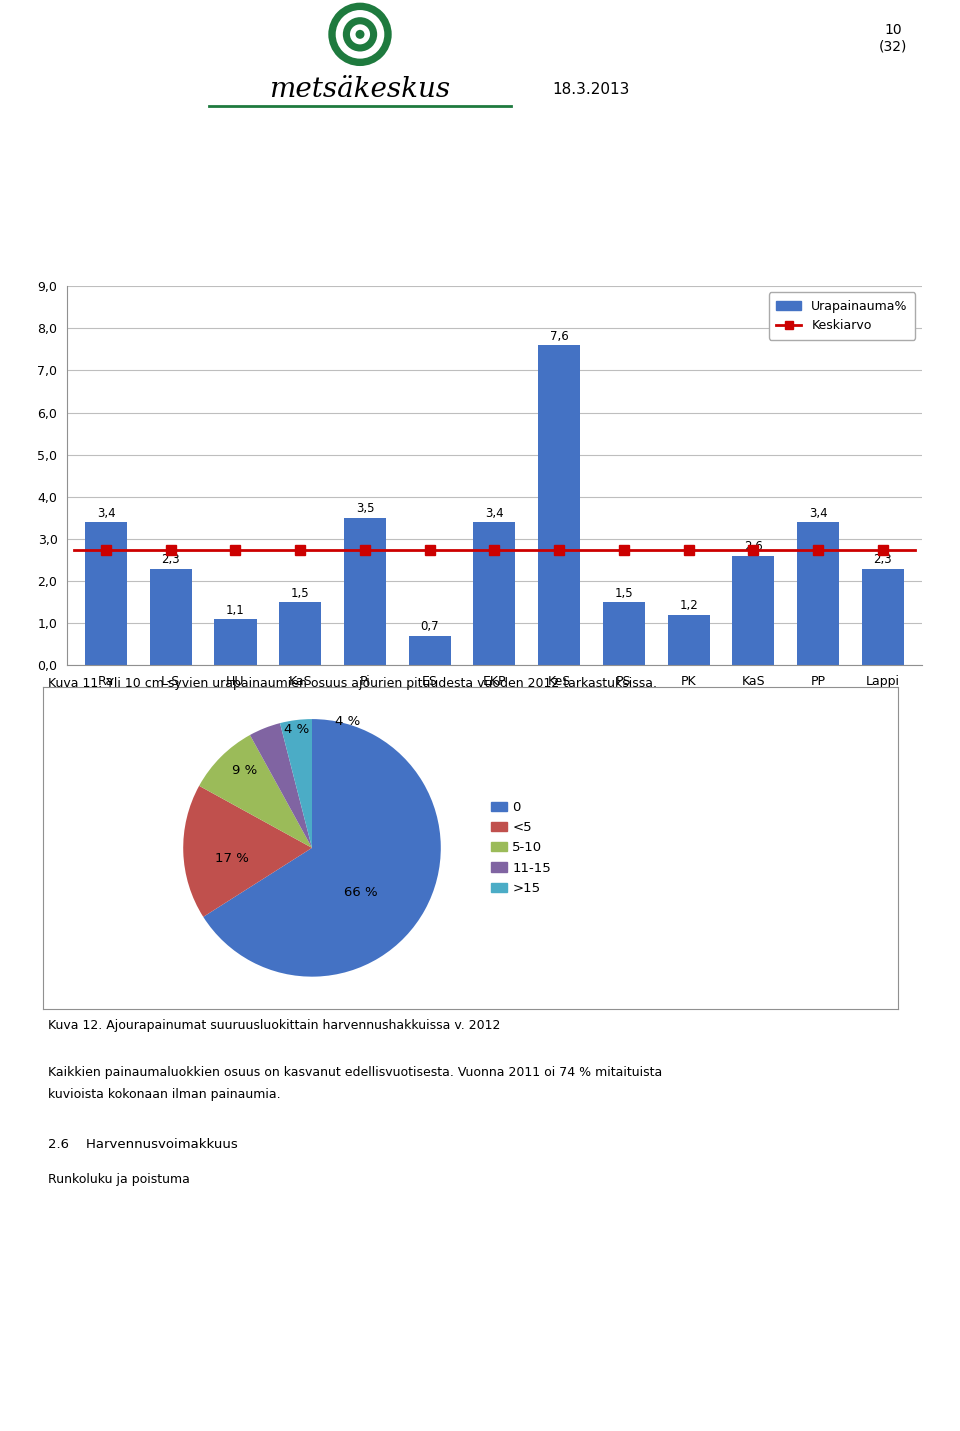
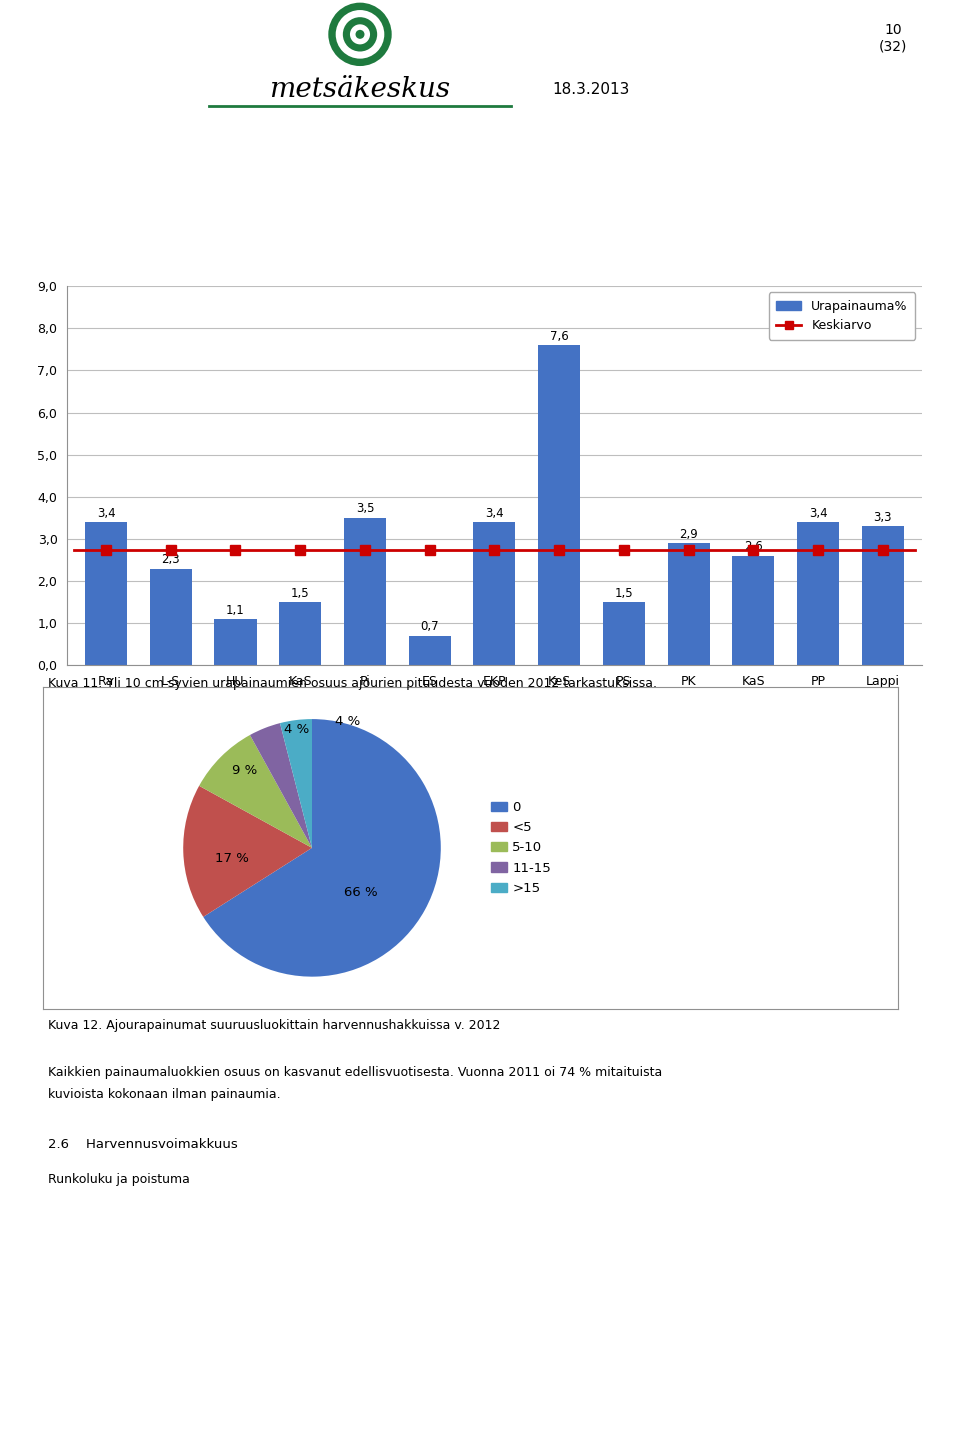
Urapainauma%/PK: 1,2 -> 2,9
Urapainauma%/Lappi: 2,3 -> 3,3
